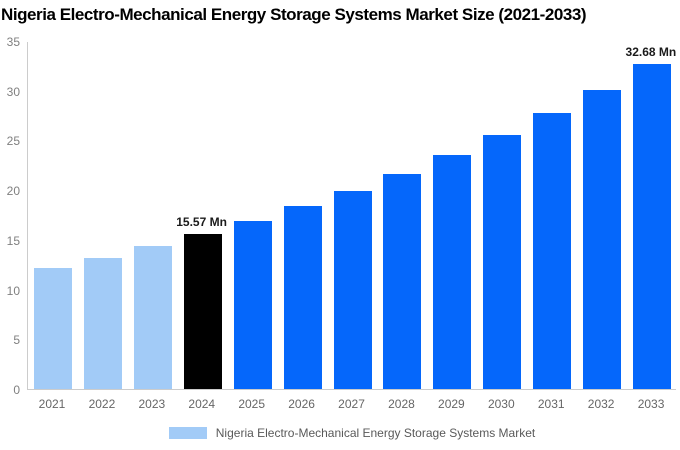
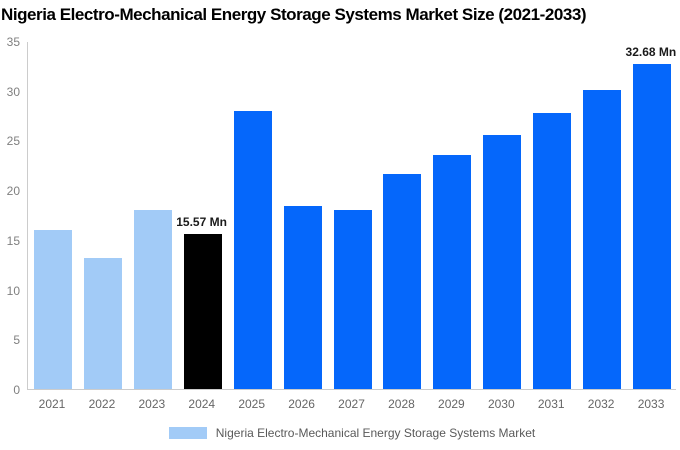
2021: 12 -> 16
2023: 14 -> 18
2025: 17 -> 28
2027: 20 -> 18
